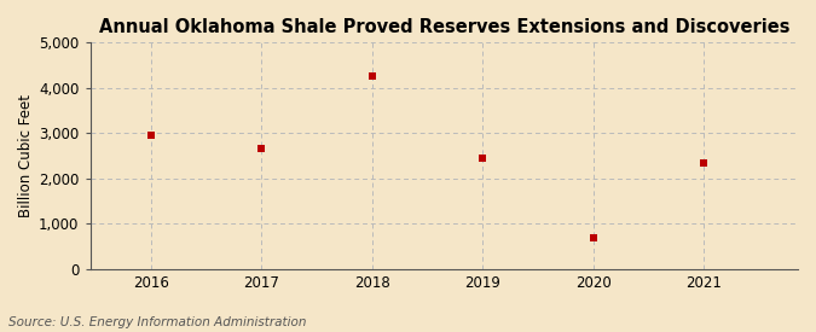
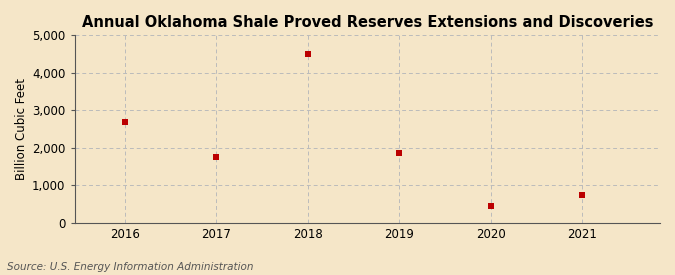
2016: 2,950 -> 2,700
2017: 2,650 -> 1,750
2018: 4,250 -> 4,500
2019: 2,450 -> 1,850
2020: 700 -> 450
2021: 2,350 -> 750
